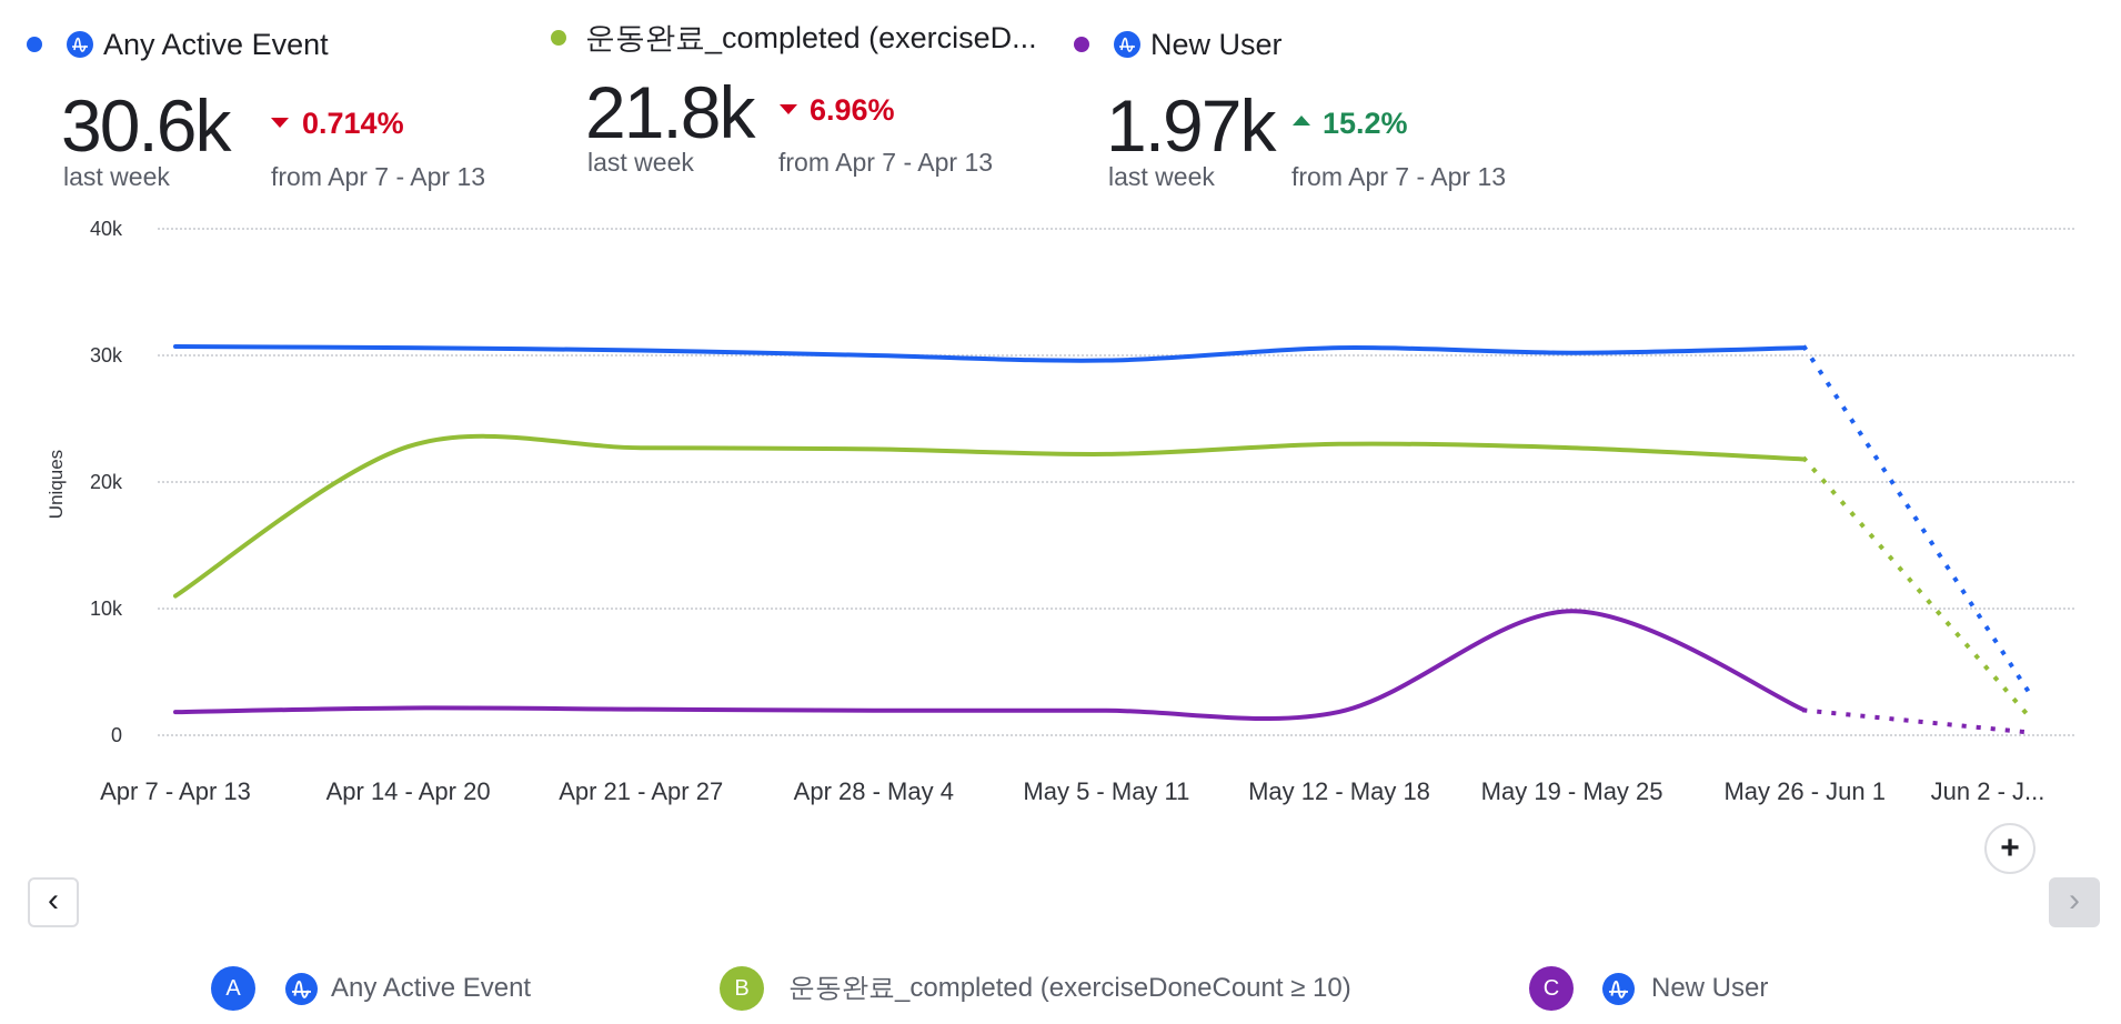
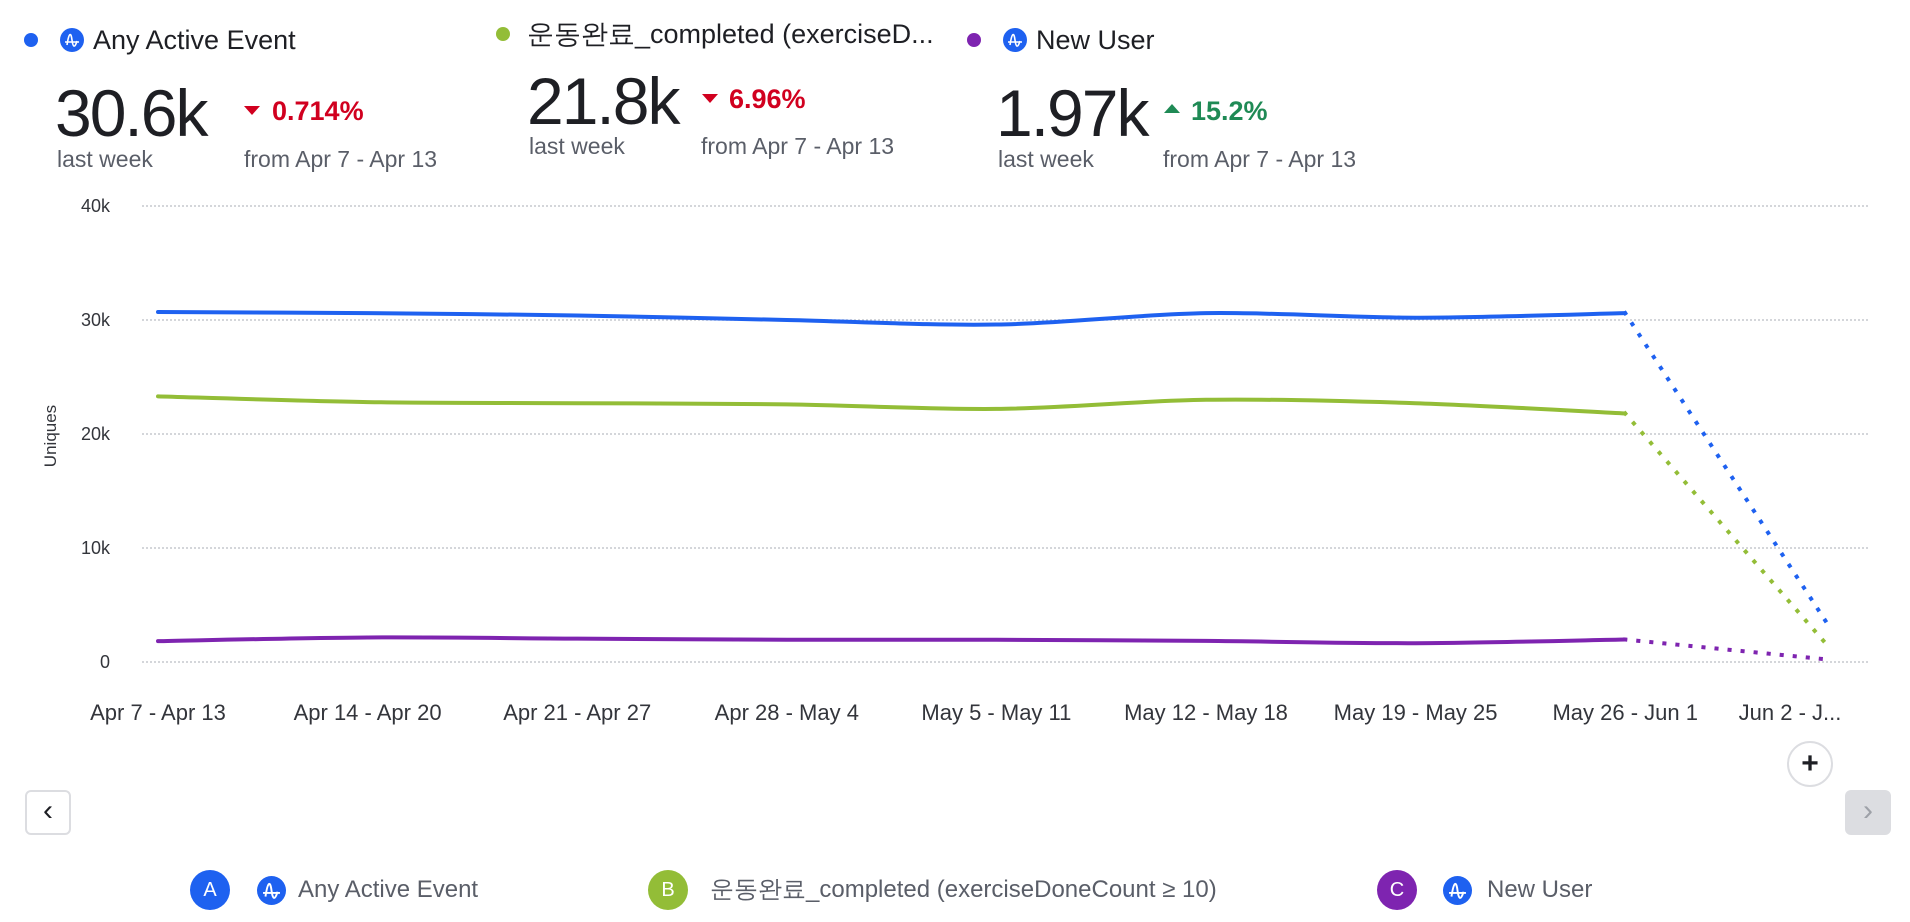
운동완료_completed (exerciseDoneCount ≥ 10)/Apr 7 - Apr 13: 11.0k -> 23.3k
New User/May 19 - May 25: 9.8k -> 1.6k
